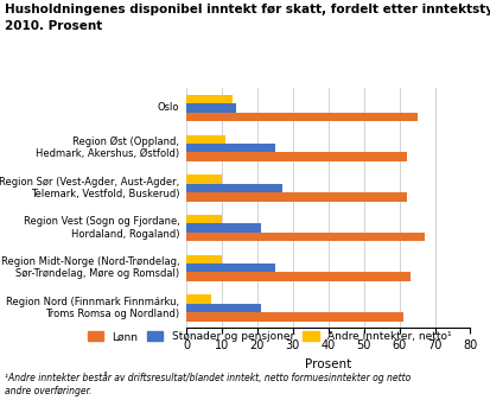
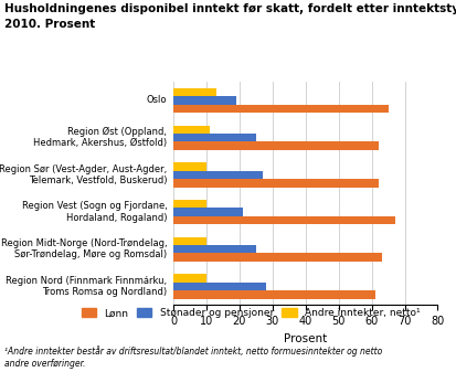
Stønader og pensjoner/Oslo: 14 -> 19
Andre inntekter, netto¹/Region Nord (Finnmark Finnmárku, Troms Romsa og Nordland): 7 -> 10
Stønader og pensjoner/Region Nord (Finnmark Finnmárku, Troms Romsa og Nordland): 21 -> 28
